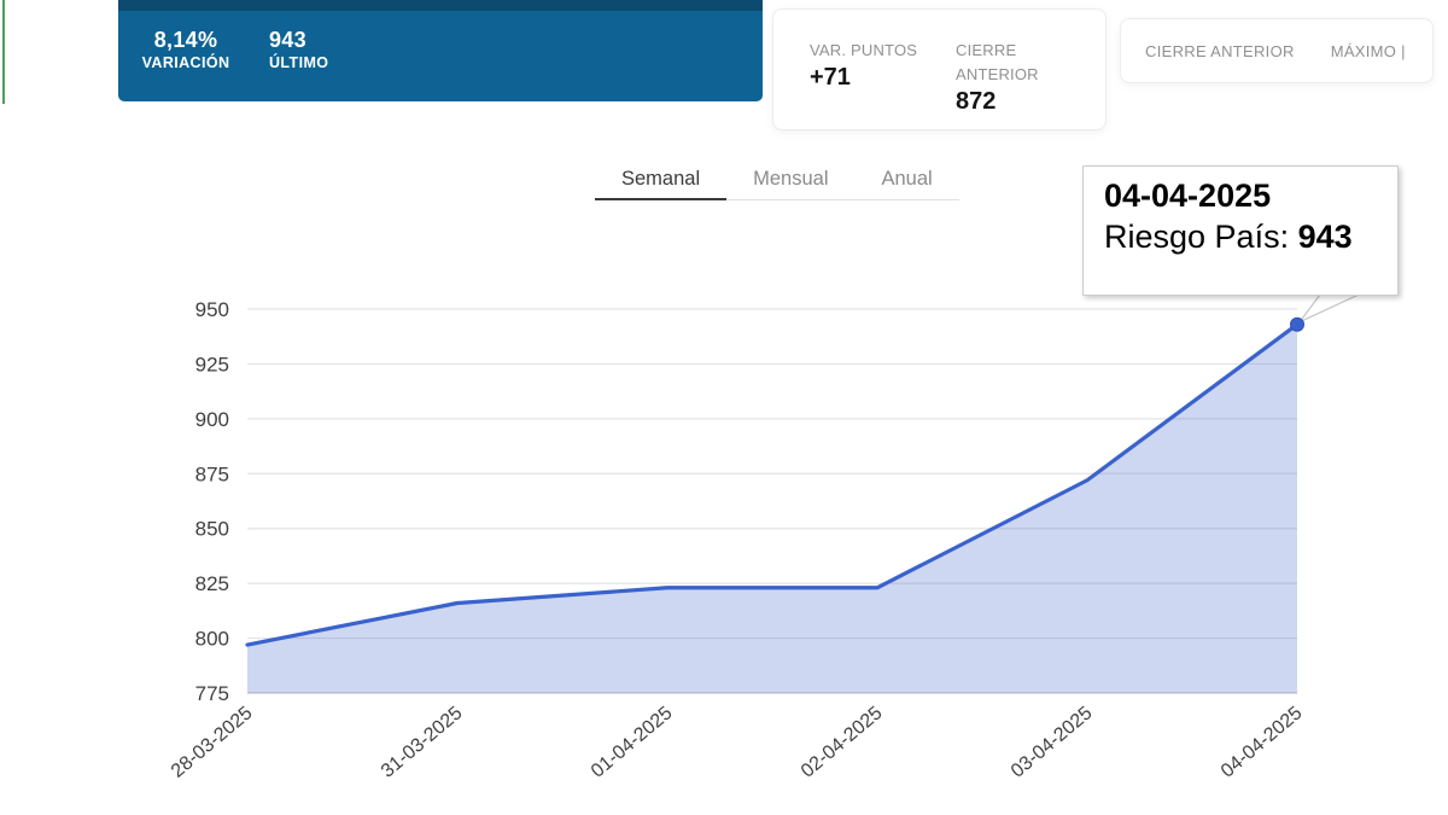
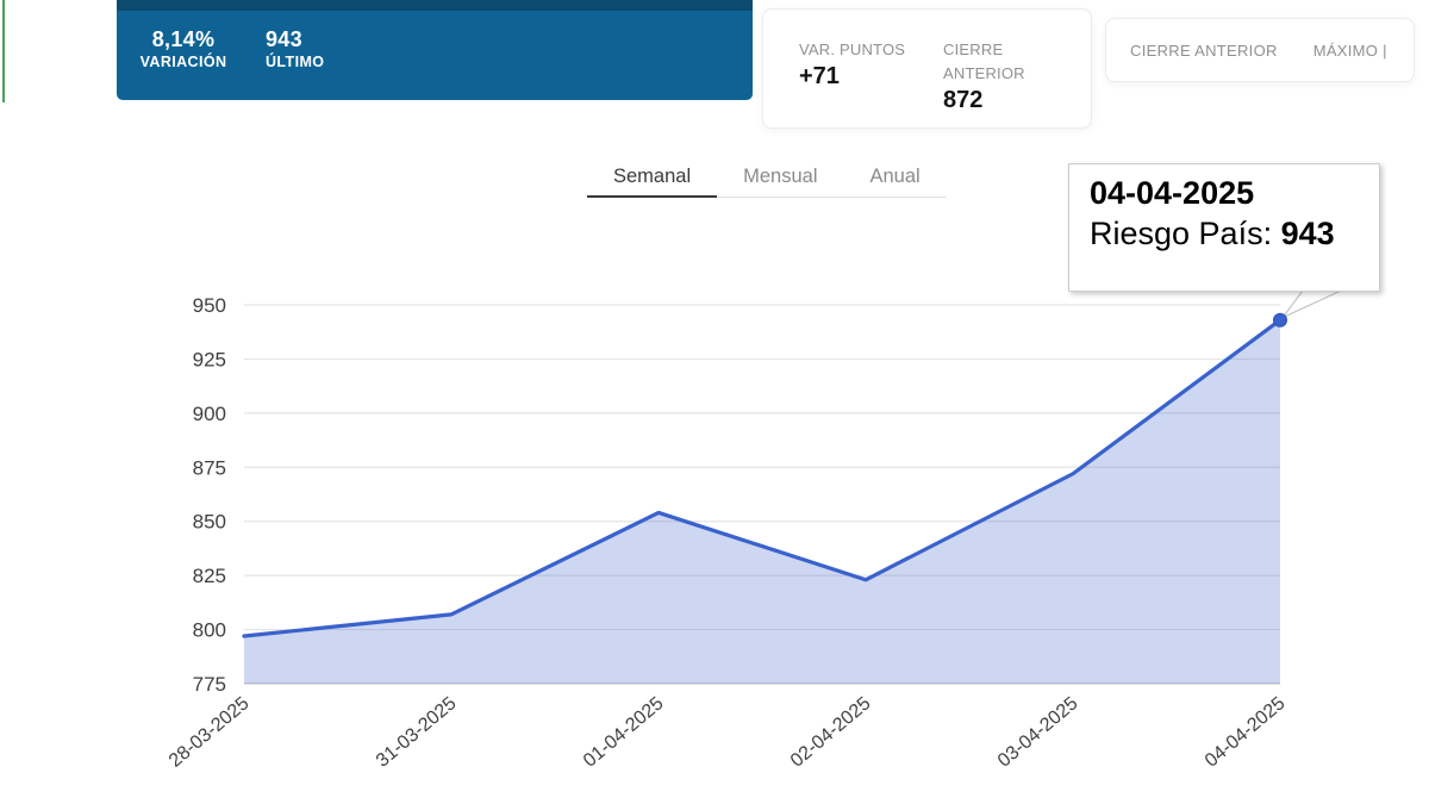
31-03-2025: 816 -> 807
01-04-2025: 823 -> 854
